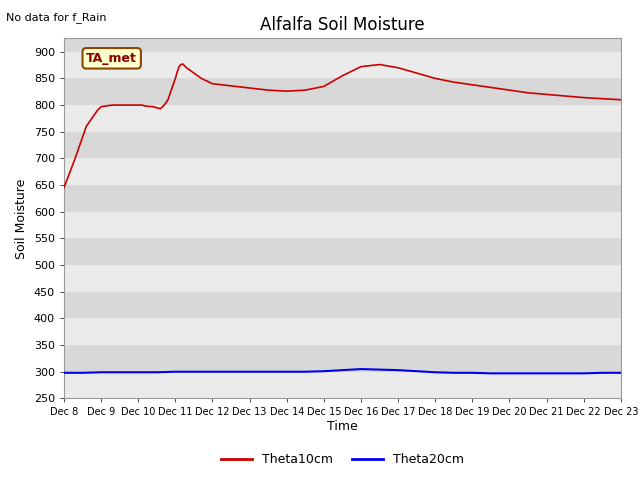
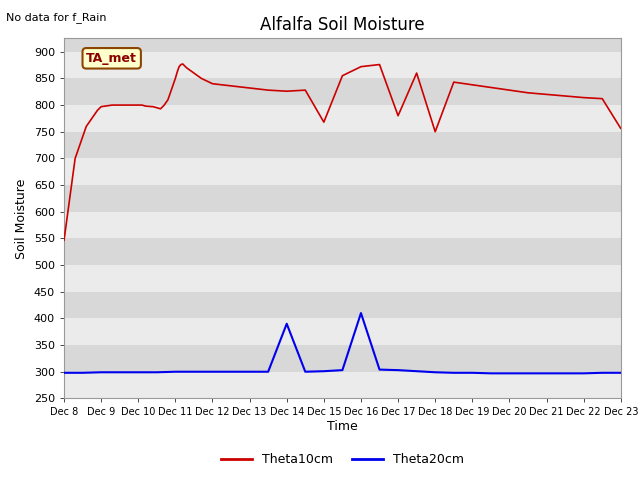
Theta10cm/Dec 8: 645 -> 546
Theta20cm/Dec 14: 300 -> 390
Theta10cm/Dec 15: 835 -> 768
Theta20cm/Dec 16: 305 -> 410
Theta10cm/Dec 17: 870 -> 780
Theta10cm/Dec 18: 850 -> 750
Theta10cm/Dec 23: 810 -> 756
